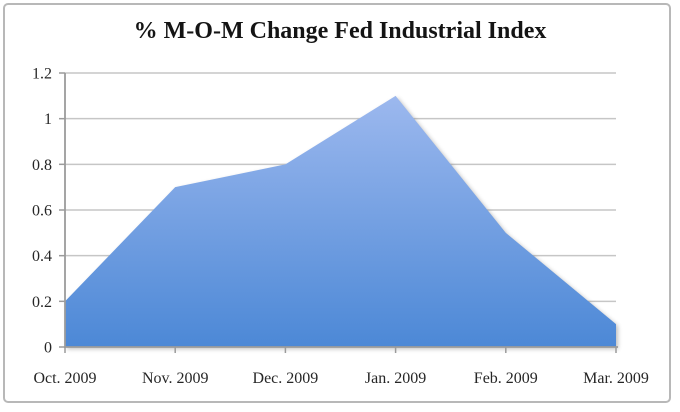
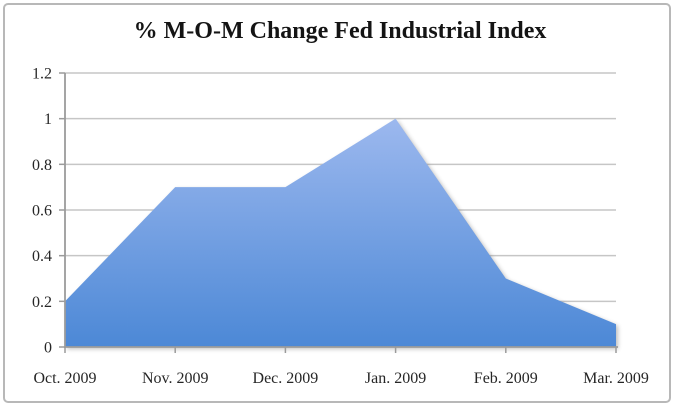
Dec. 2009: 0.8 -> 0.7
Jan. 2009: 1.1 -> 1.0
Feb. 2009: 0.5 -> 0.3
